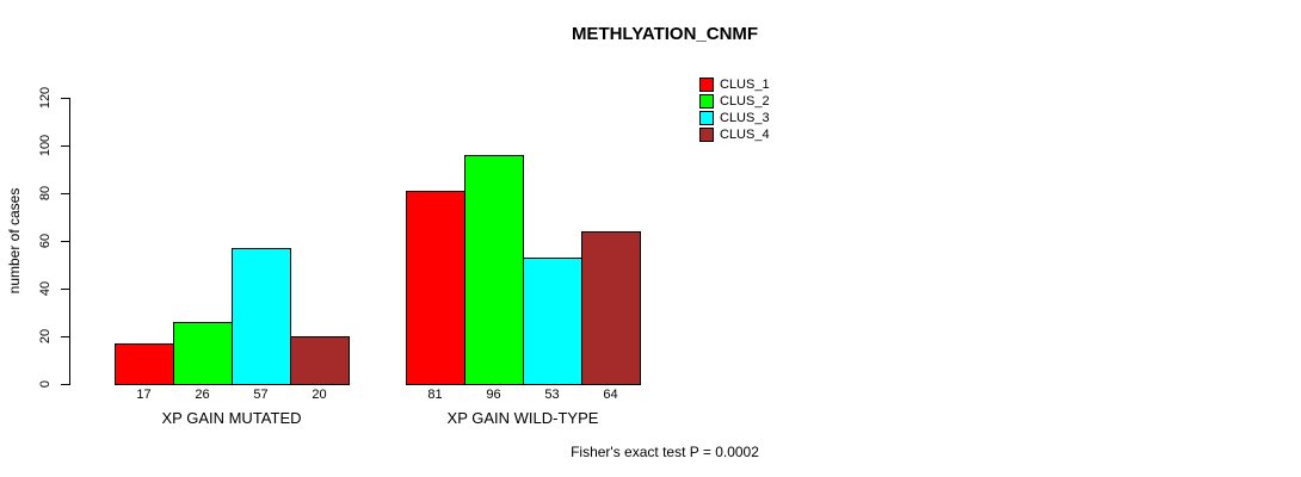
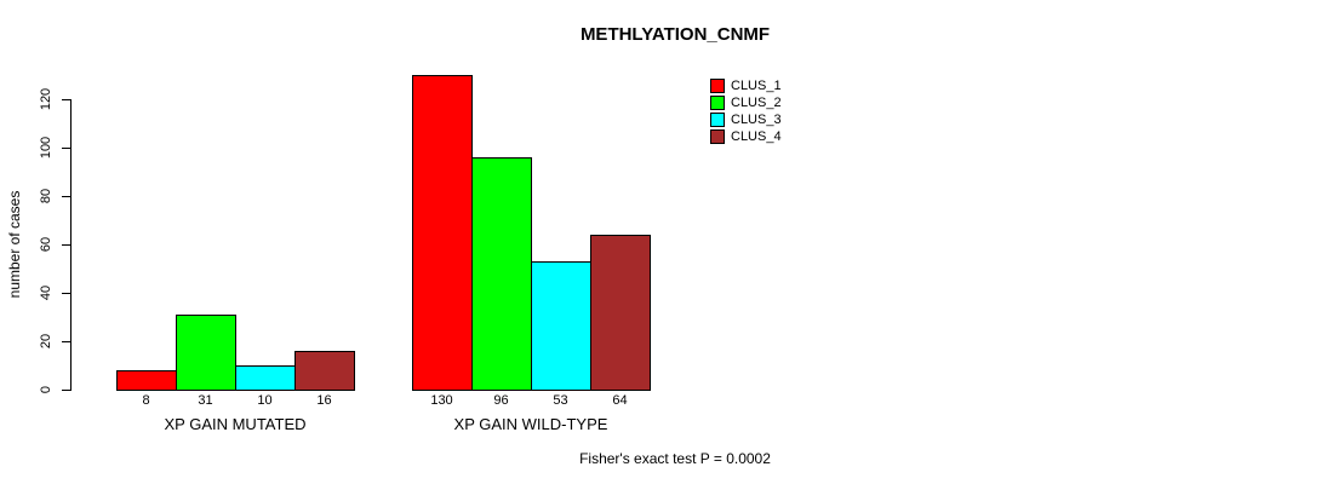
CLUS_1/XP GAIN MUTATED: 17 -> 8
CLUS_2/XP GAIN MUTATED: 26 -> 31
CLUS_3/XP GAIN MUTATED: 57 -> 10
CLUS_4/XP GAIN MUTATED: 20 -> 16
CLUS_1/XP GAIN WILD-TYPE: 81 -> 130
